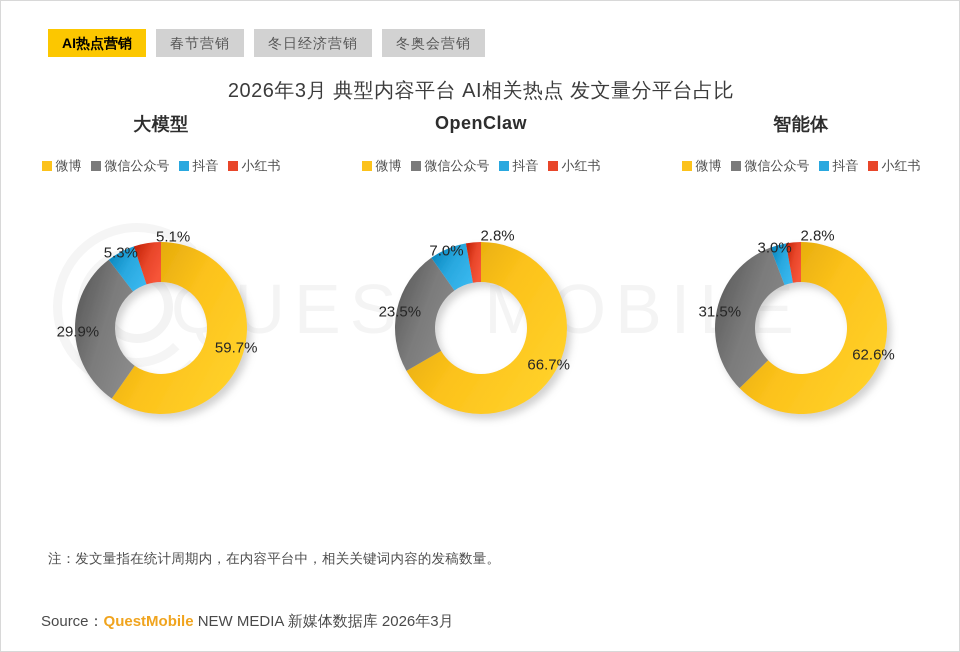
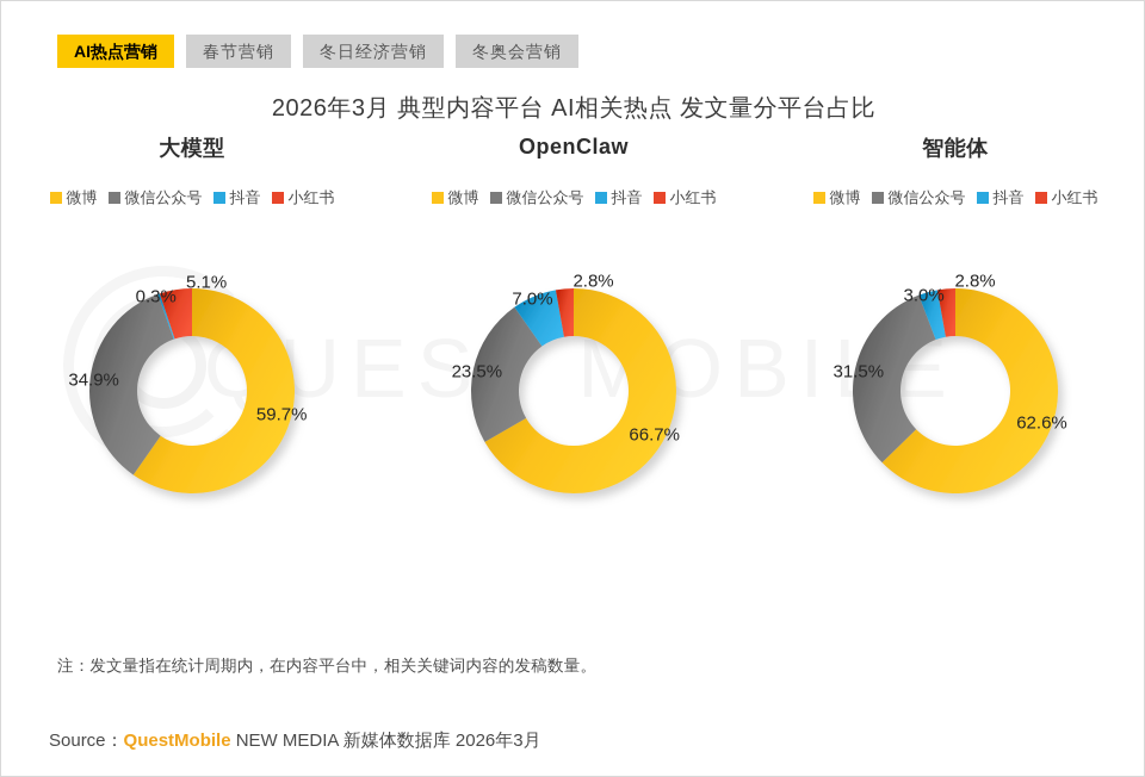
大模型/微信公众号: 29.9% -> 34.9%
大模型/抖音: 5.3% -> 0.3%
